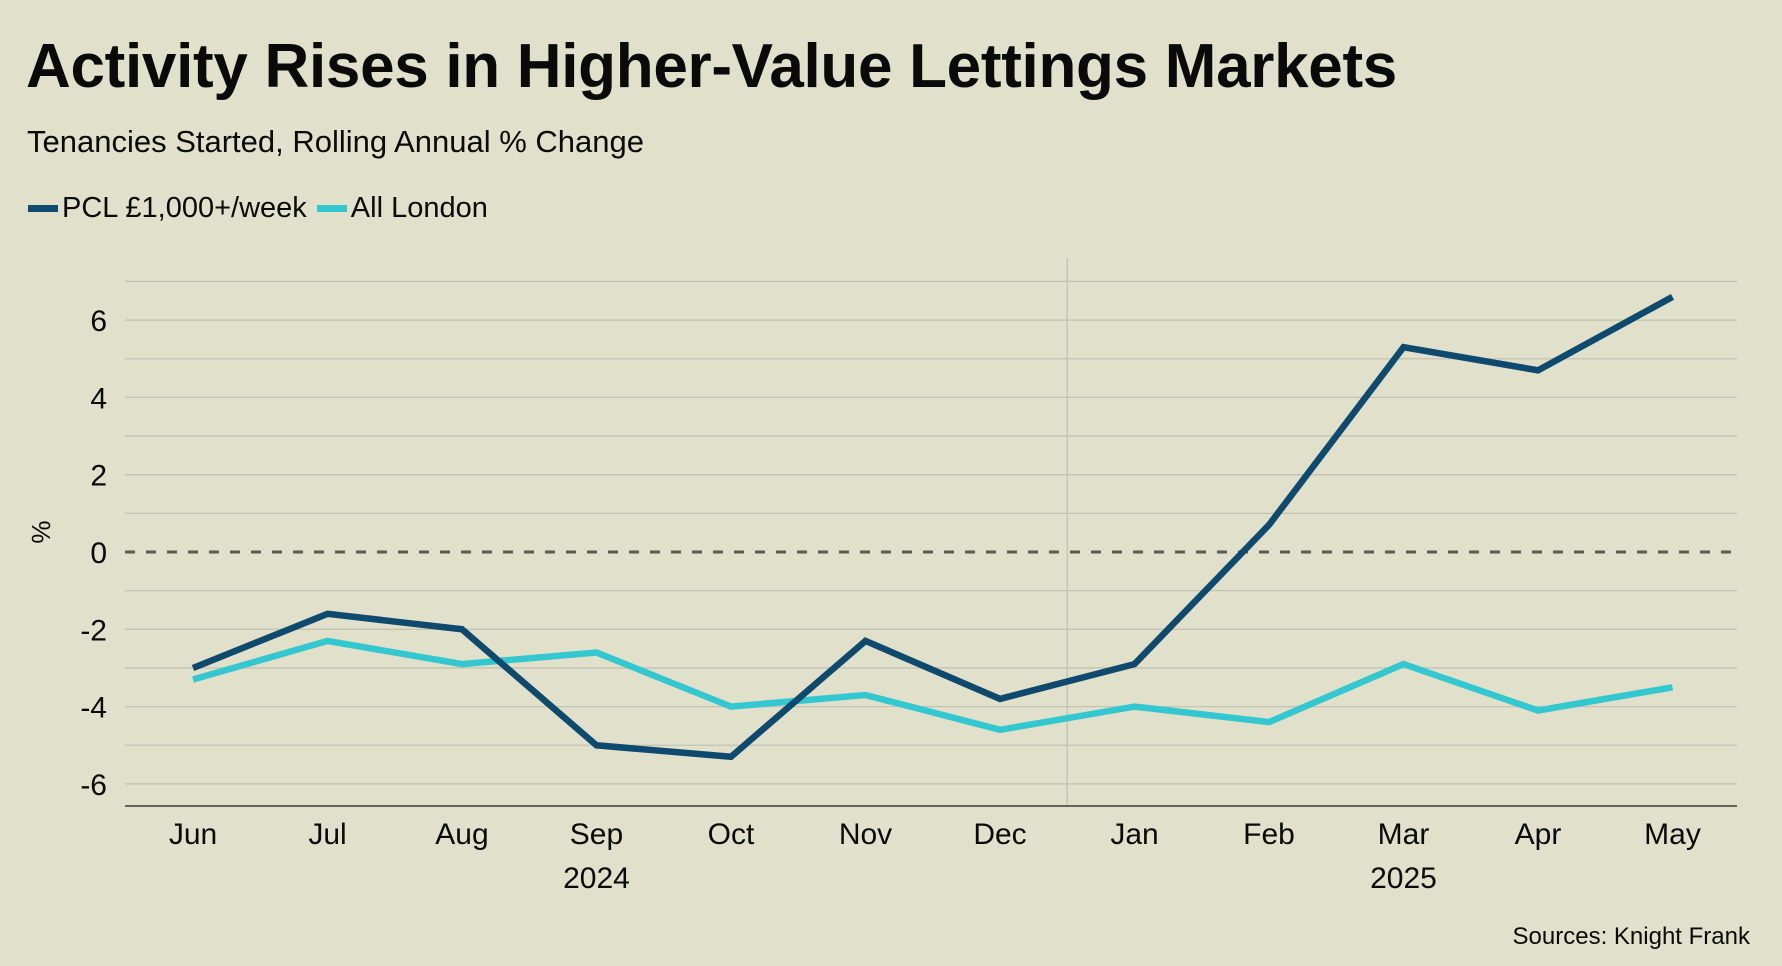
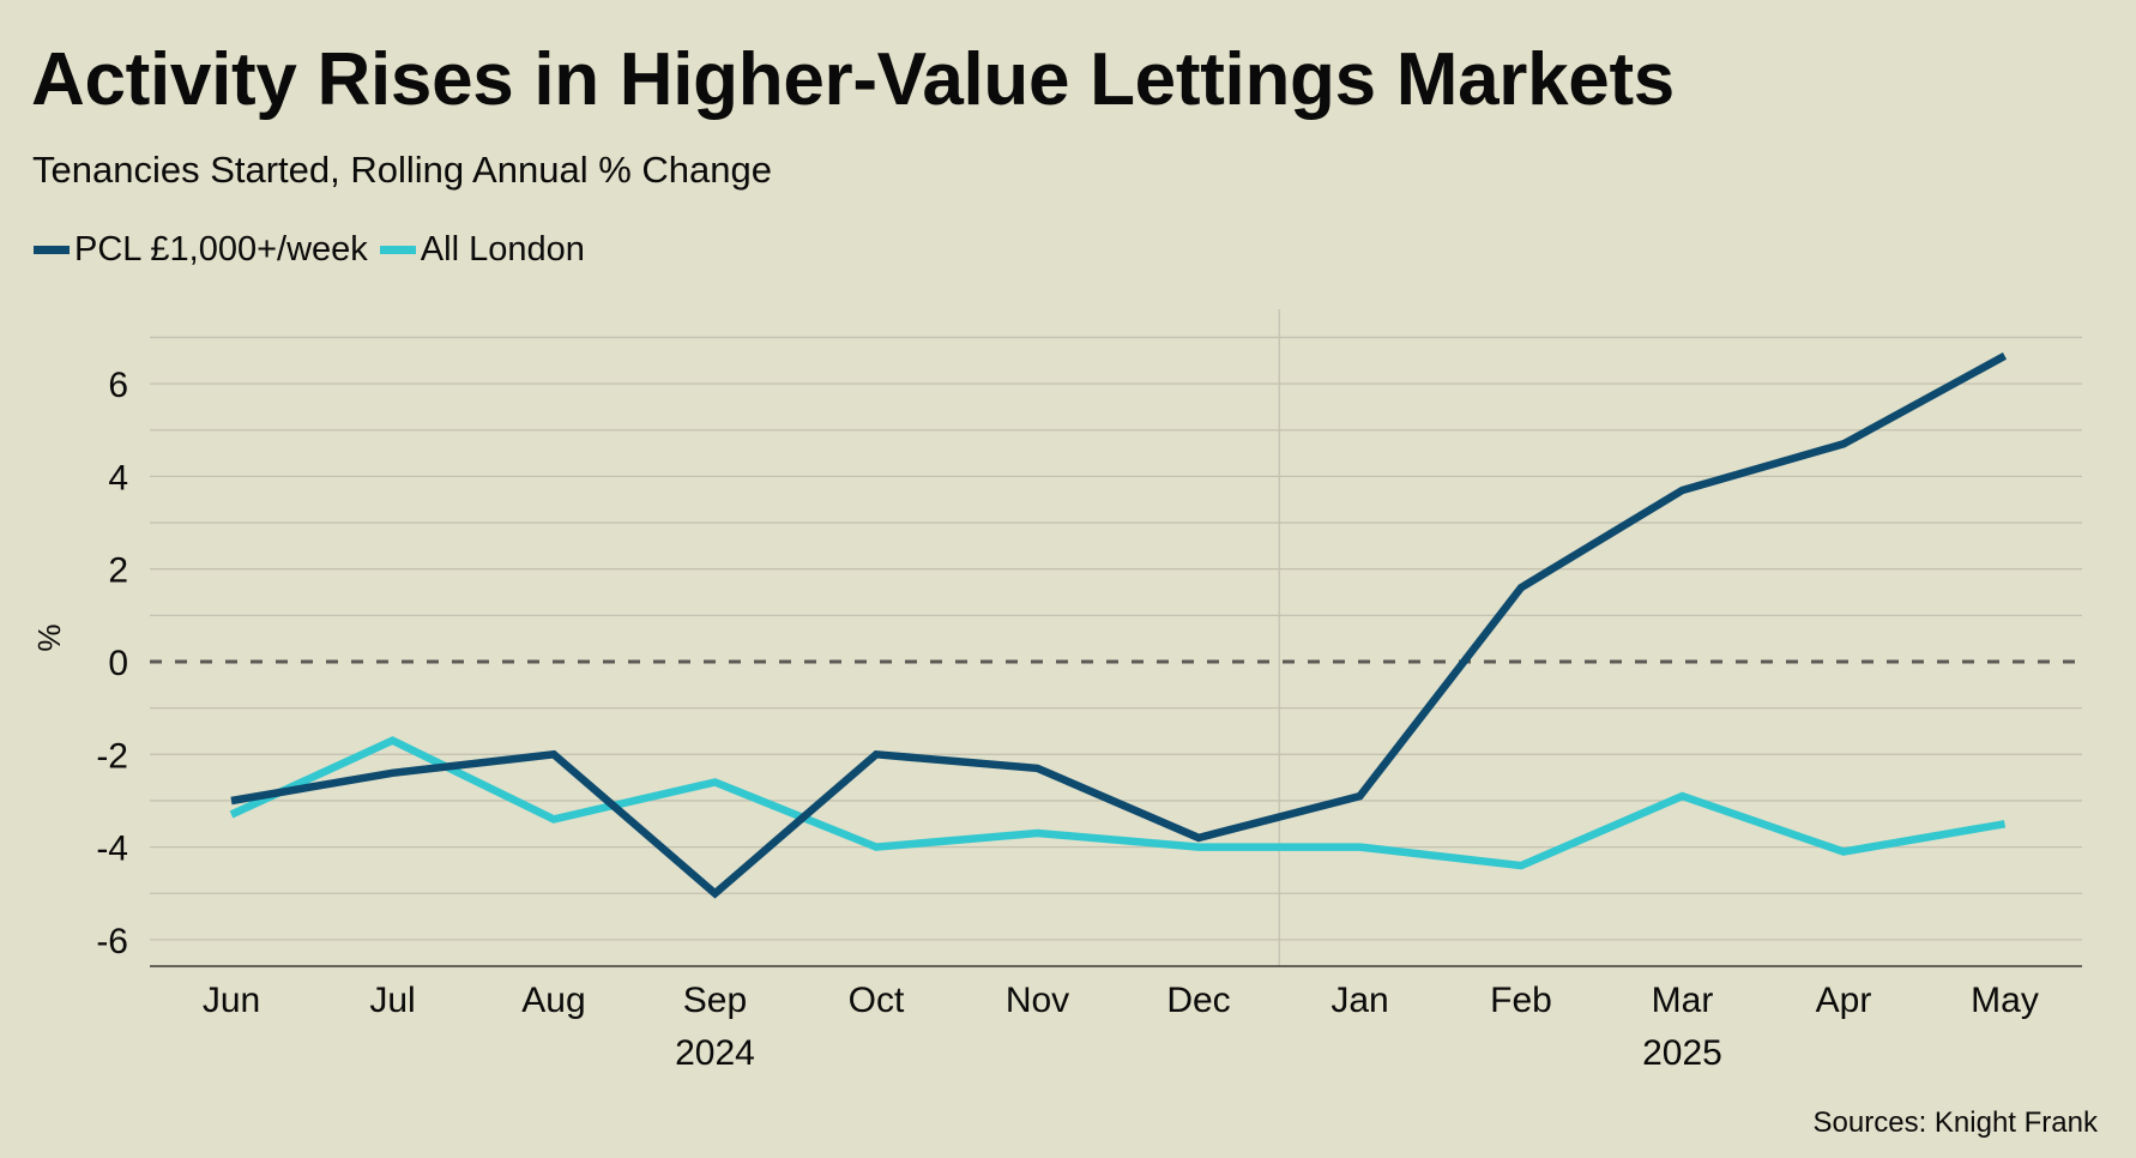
PCL £1,000+/week/Jul: -1.6 -> -2.4
All London/Jul: -2.3 -> -1.7
All London/Aug: -2.9 -> -3.4
PCL £1,000+/week/Oct: -5.3 -> -2.0
All London/Dec: -4.6 -> -4.0
PCL £1,000+/week/Feb: 0.7 -> 1.6
PCL £1,000+/week/Mar: 5.3 -> 3.7
